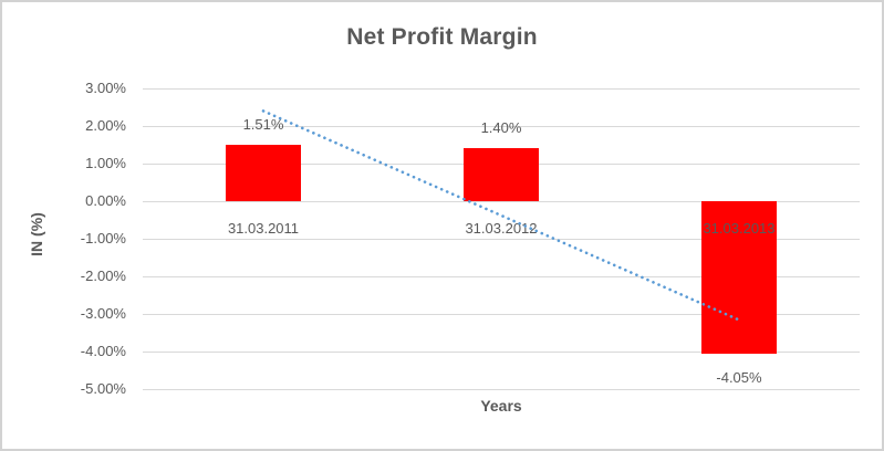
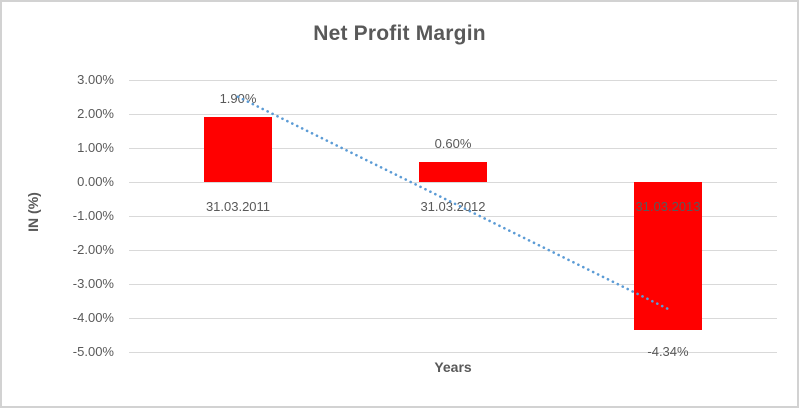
31.03.2011: 1.51% -> 1.90%
31.03.2012: 1.40% -> 0.60%
31.03.2013: -4.05% -> -4.34%
